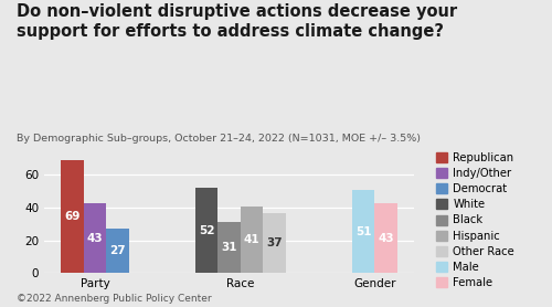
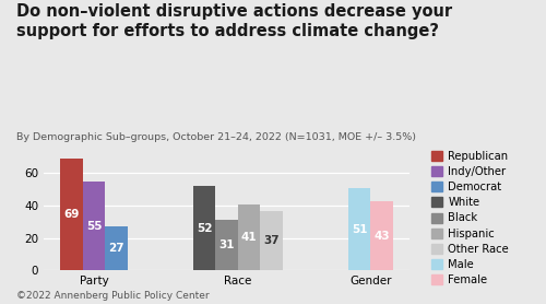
Party: 43 -> 55
